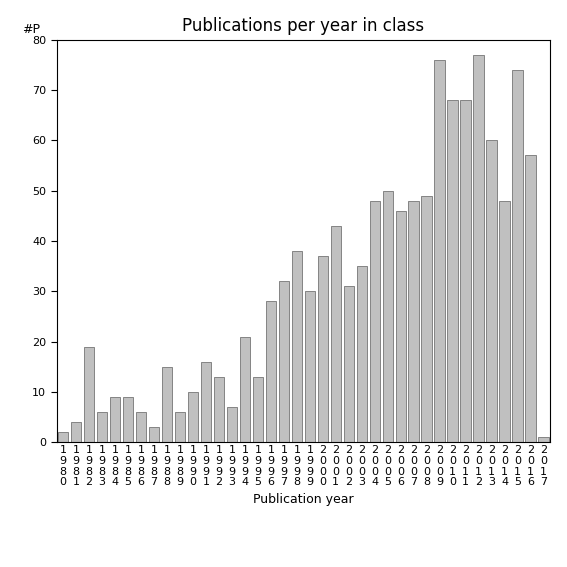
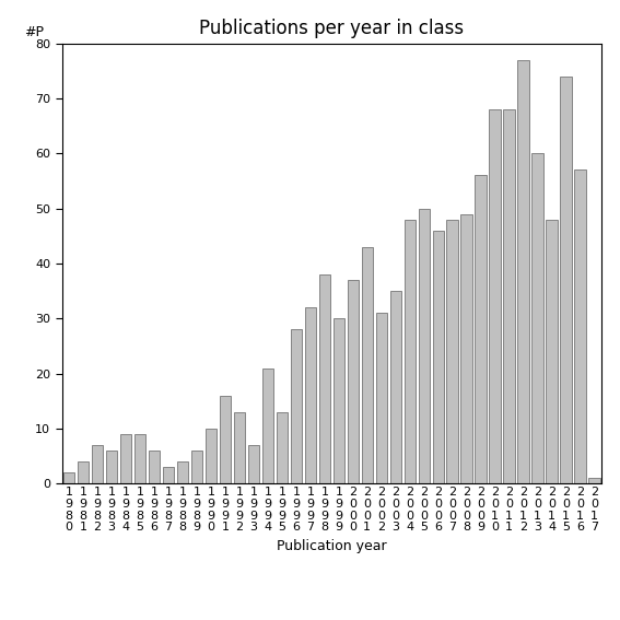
1 9 8 2: 19 -> 7
1 9 8 8: 15 -> 4
2 0 0 9: 76 -> 56
